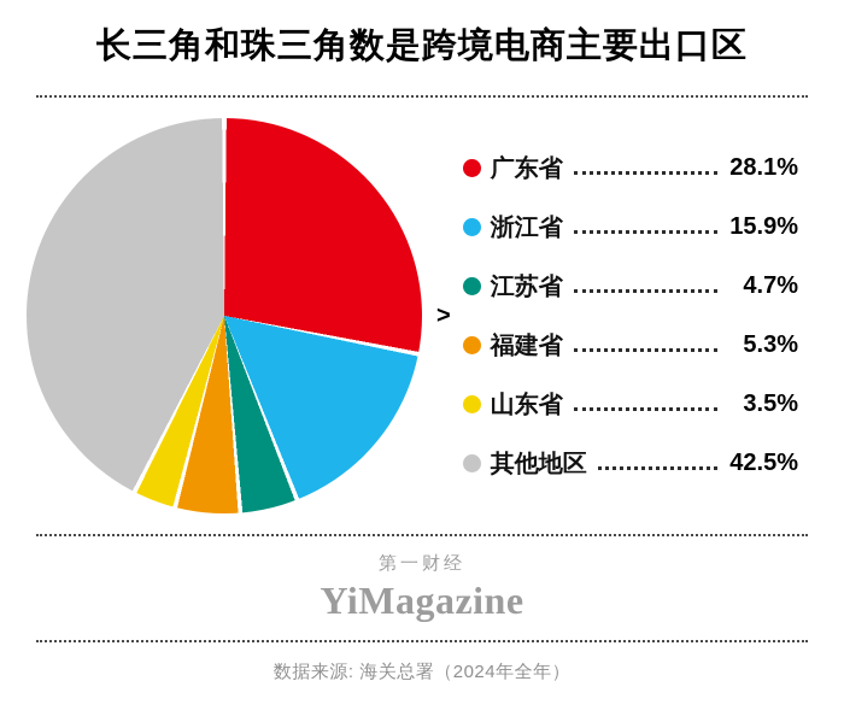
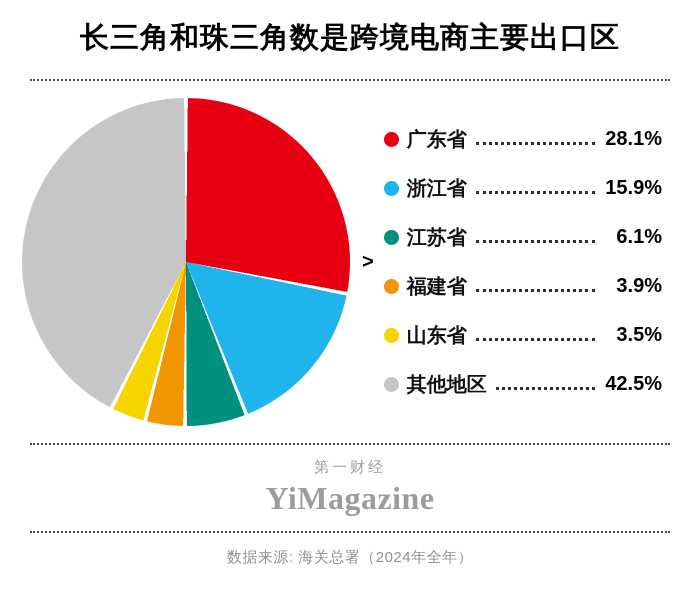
江苏省: 4.7% -> 6.1%
福建省: 5.3% -> 3.9%
